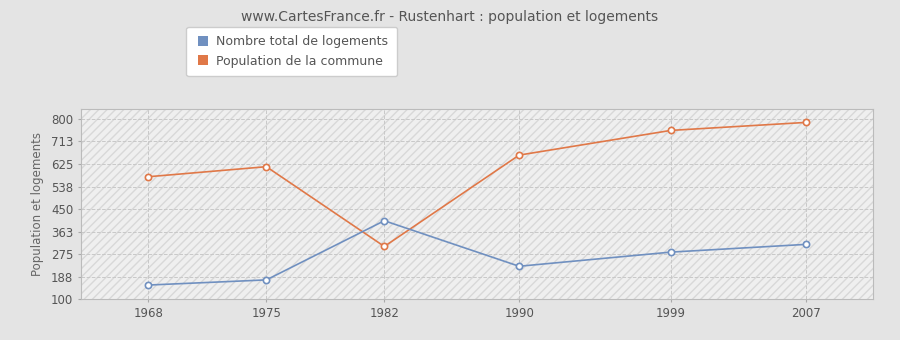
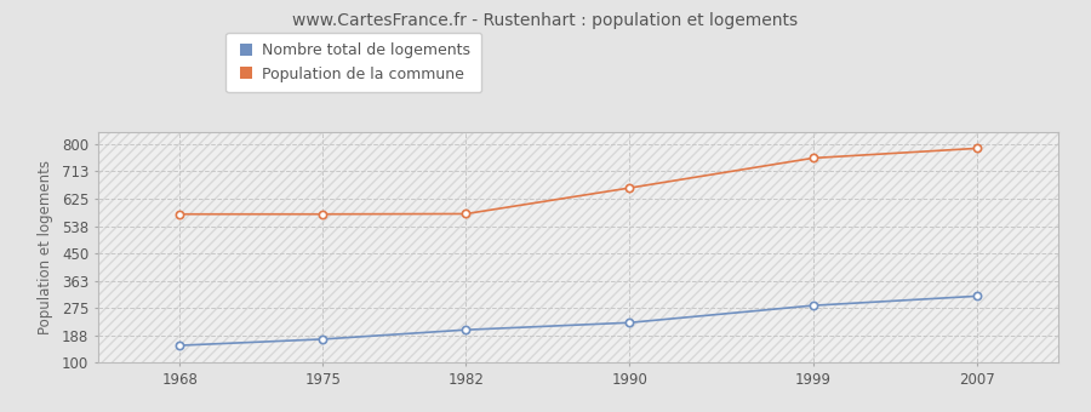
Population de la commune/1975: 615 -> 576
Nombre total de logements/1982: 405 -> 205
Population de la commune/1982: 305 -> 577
